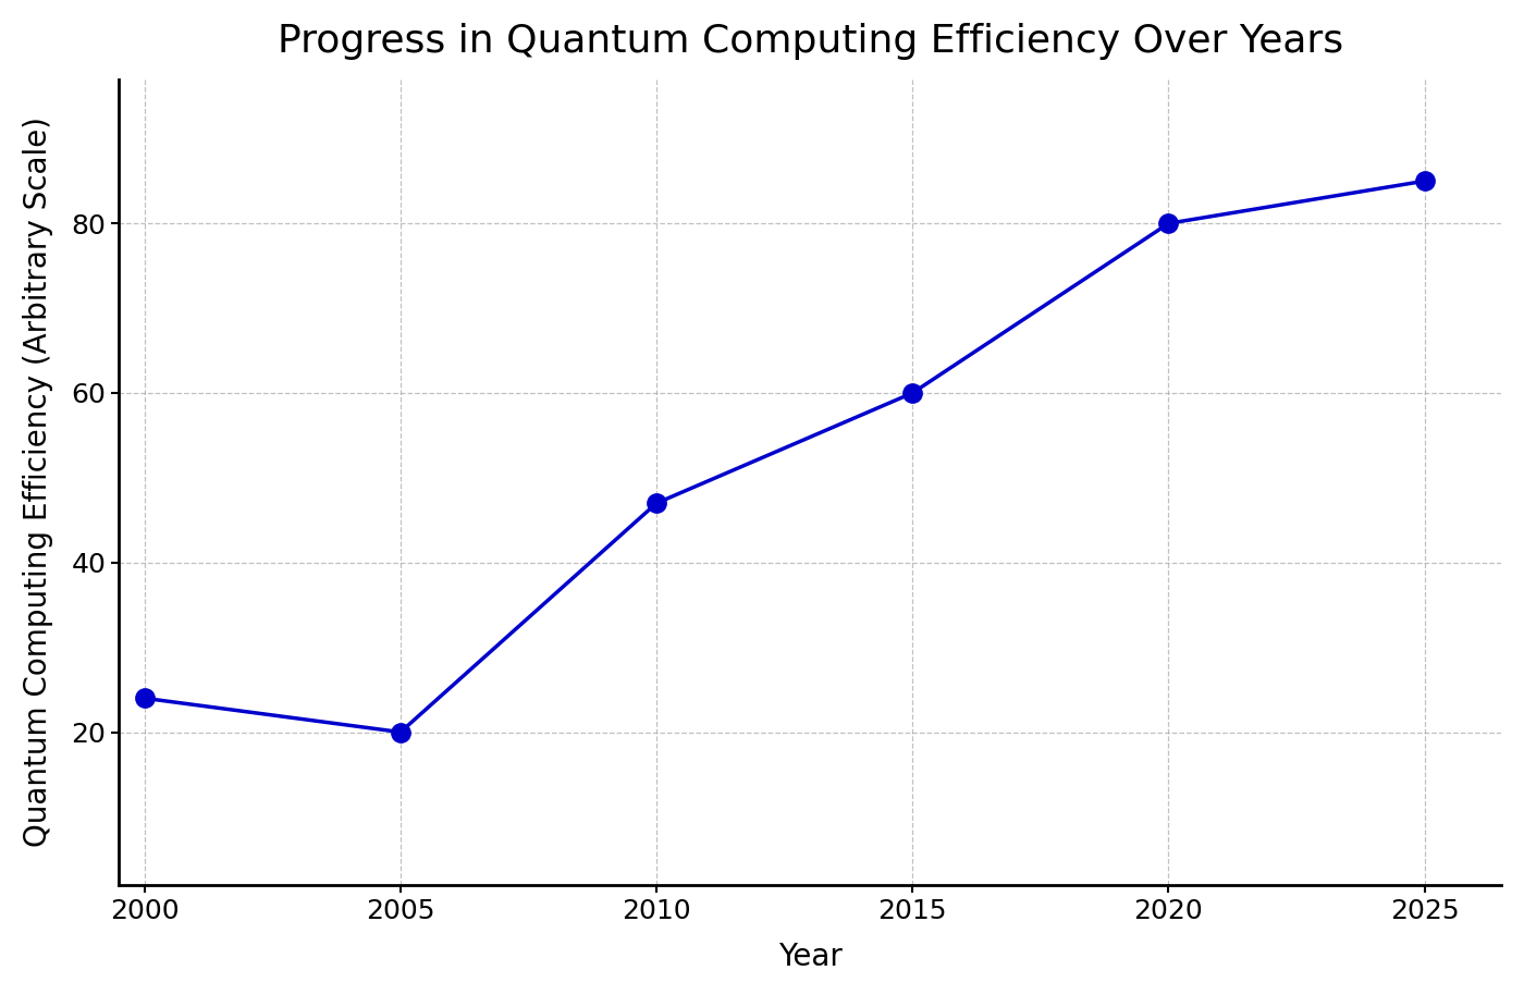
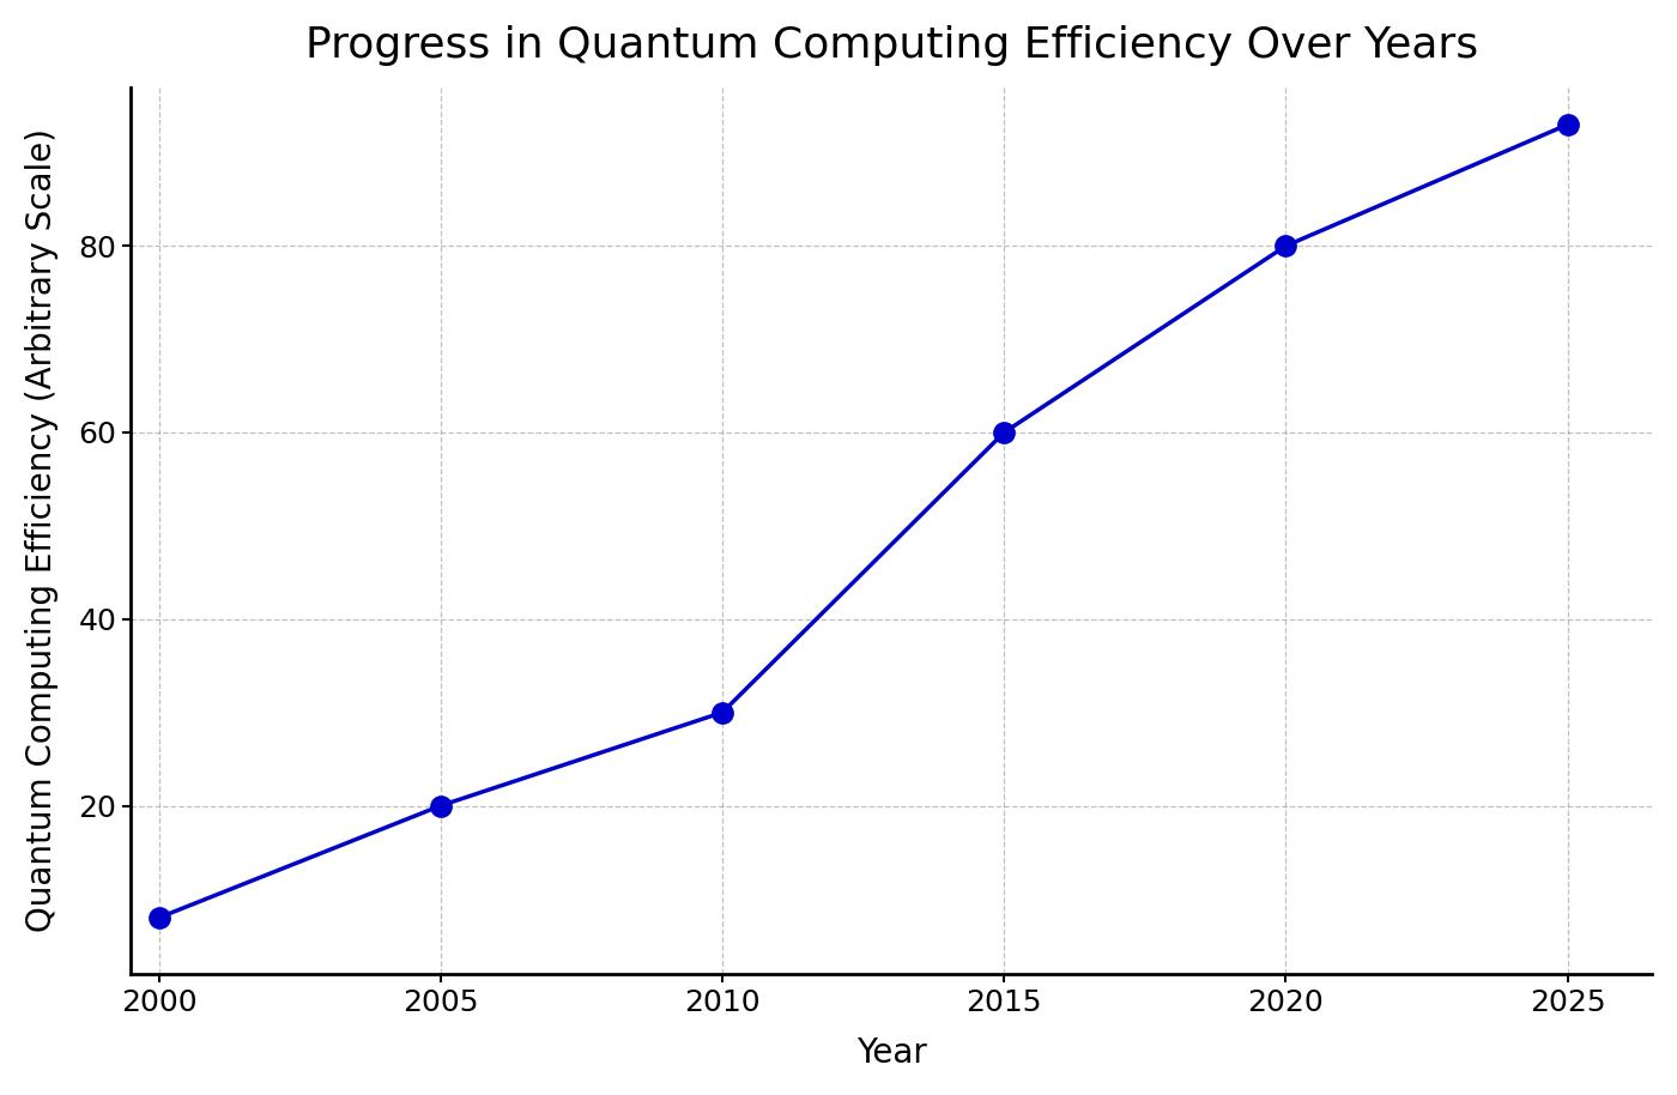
2000: 24 -> 8
2010: 47 -> 30
2025: 85 -> 93
